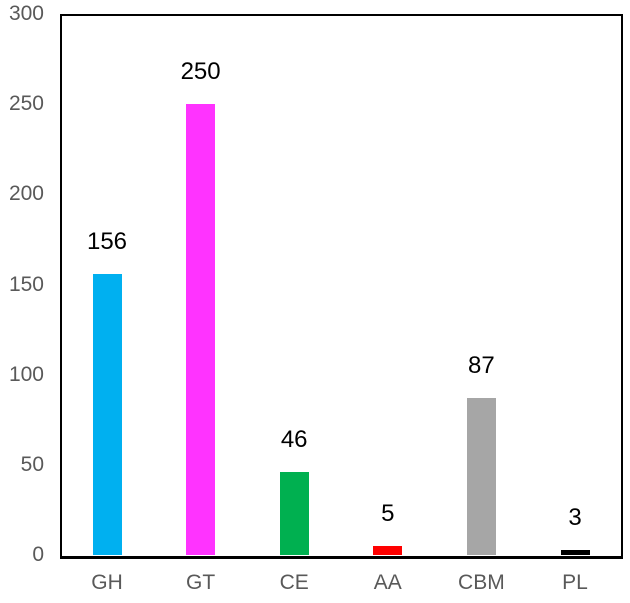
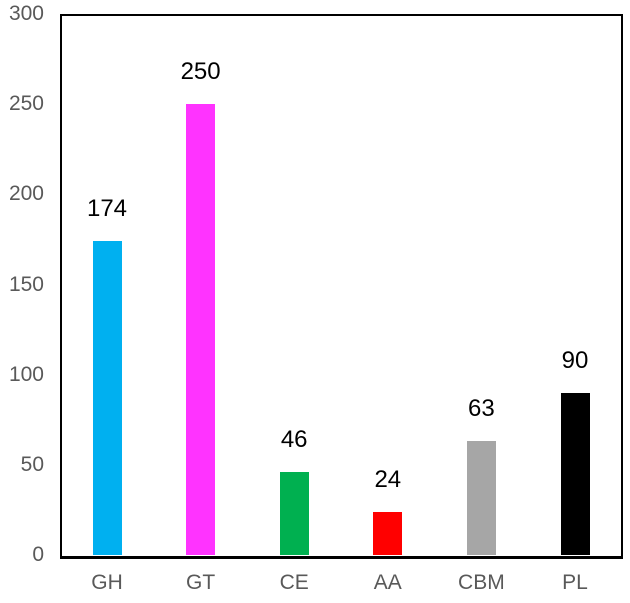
GH: 156 -> 174
AA: 5 -> 24
CBM: 87 -> 63
PL: 3 -> 90
